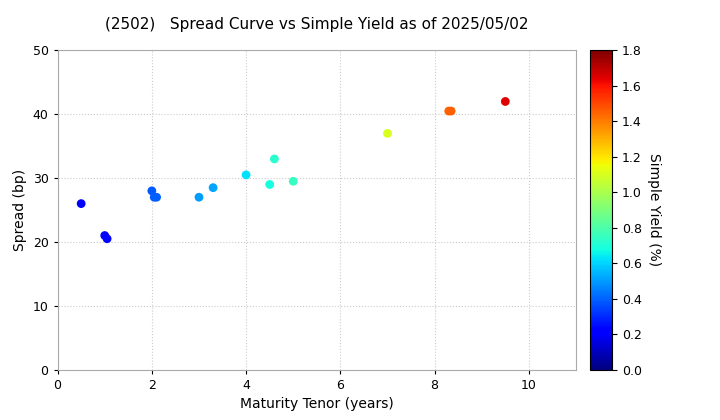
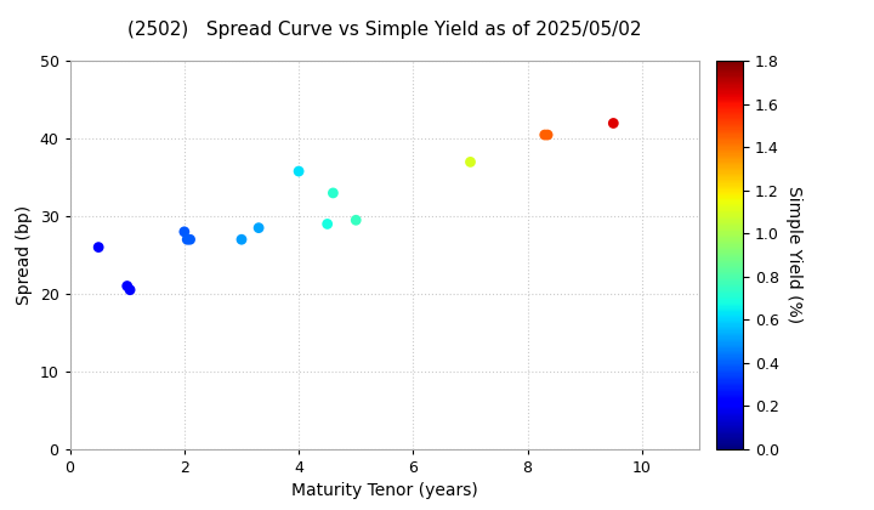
4: 30.5 -> 35.8
